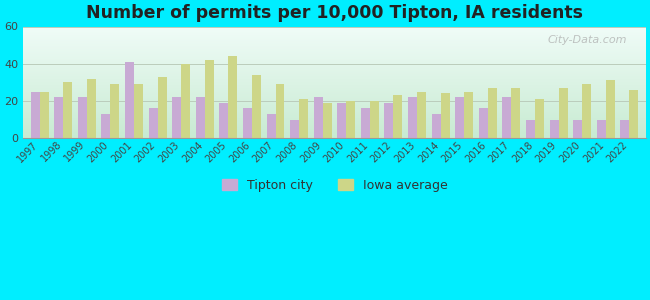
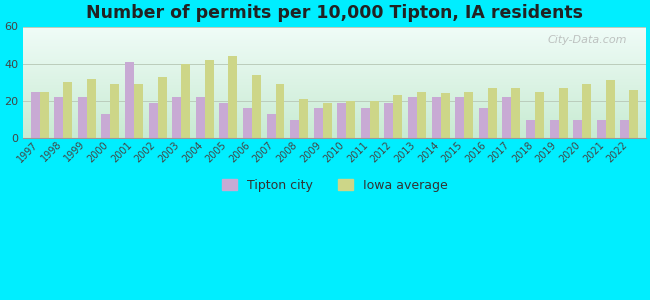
Tipton city/2002: 16 -> 19
Tipton city/2009: 22 -> 16
Tipton city/2014: 13 -> 22
Iowa average/2018: 21 -> 25
